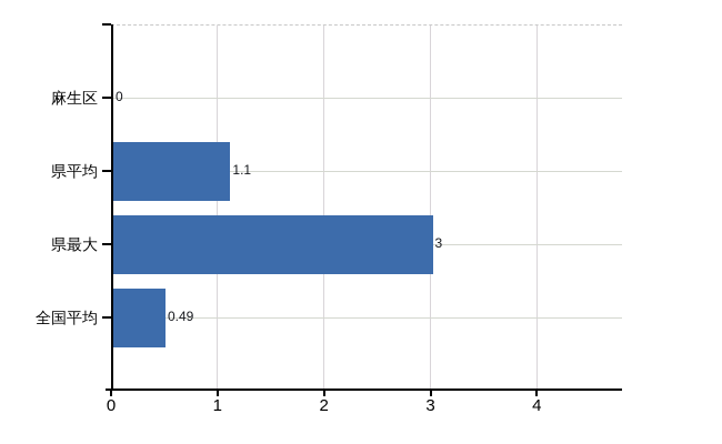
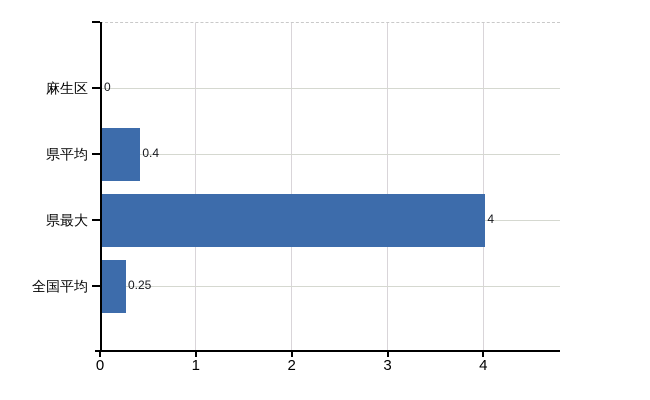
県平均: 1.1 -> 0.4
県最大: 3 -> 4
全国平均: 0.49 -> 0.25
